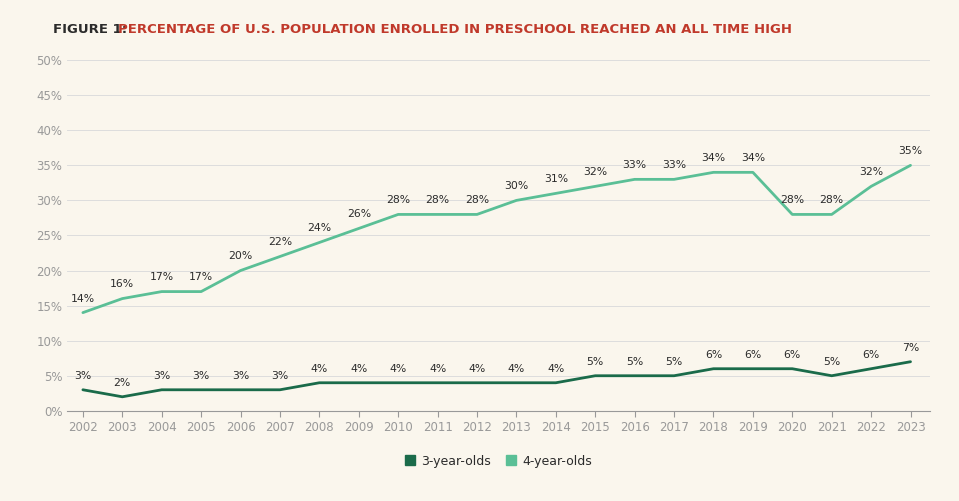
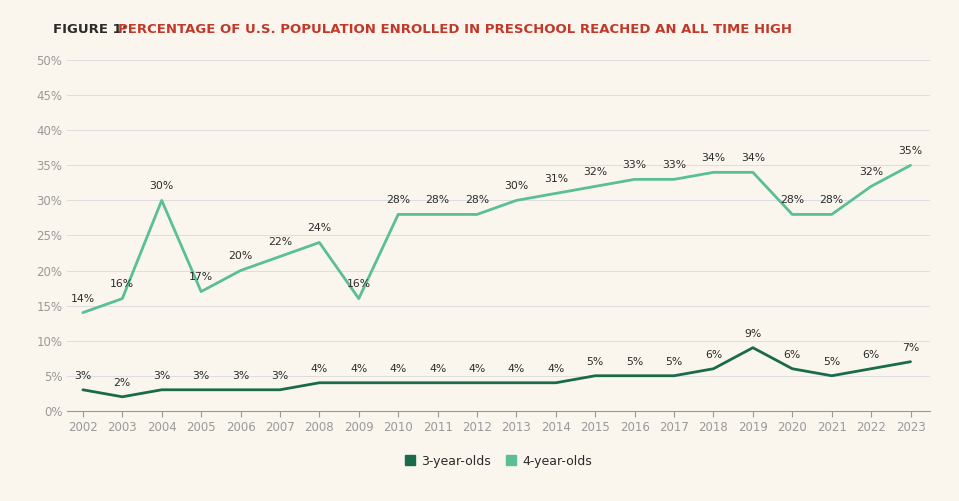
4-year-olds/2004: 17% -> 30%
4-year-olds/2009: 26% -> 16%
3-year-olds/2019: 6% -> 9%
